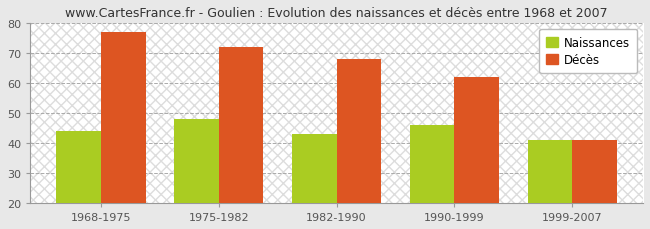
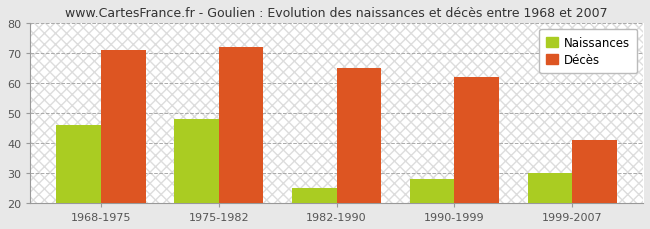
Naissances/1968-1975: 44 -> 46
Décès/1968-1975: 77 -> 71
Naissances/1982-1990: 43 -> 25
Décès/1982-1990: 68 -> 65
Naissances/1990-1999: 46 -> 28
Naissances/1999-2007: 41 -> 30
